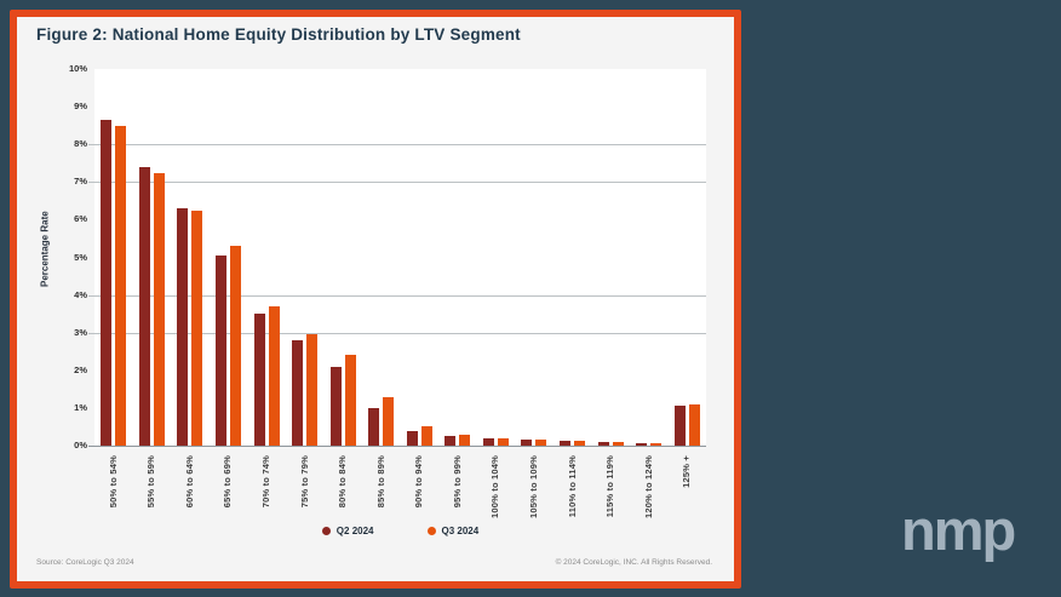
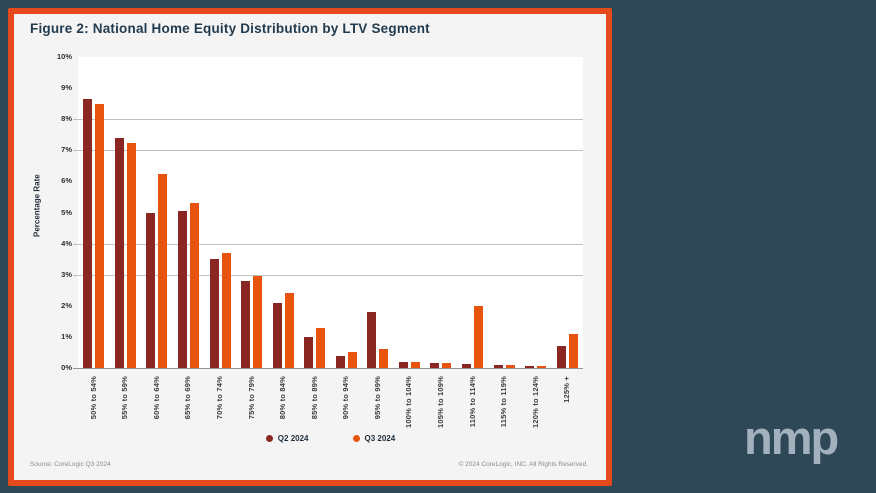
Q2 2024/60% to 64%: 6.3% -> 5.0%
Q2 2024/95% to 99%: 0.2% -> 1.8%
Q3 2024/95% to 99%: 0.3% -> 0.6%
Q3 2024/110% to 114%: 0.1% -> 2.0%
Q2 2024/125% +: 1.1% -> 0.7%
